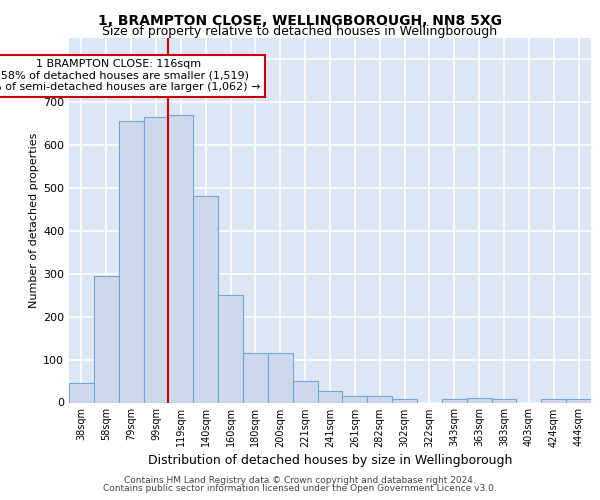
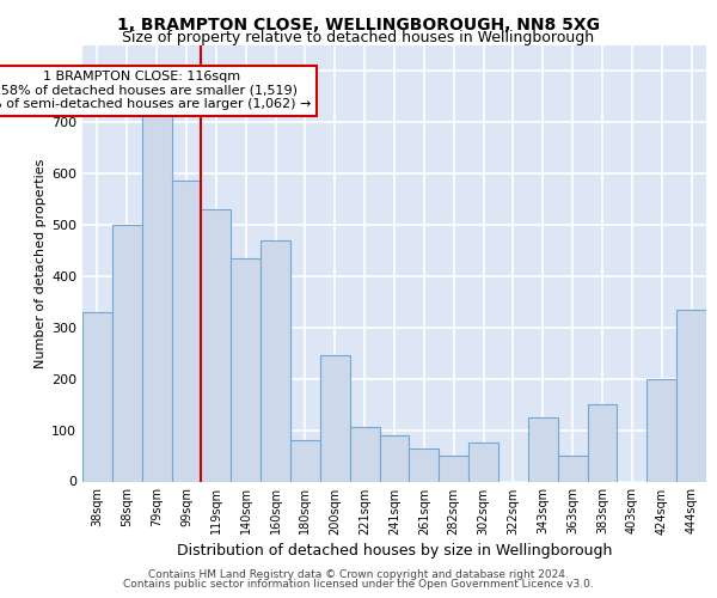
38sqm: 45 -> 330
58sqm: 295 -> 500
79sqm: 655 -> 715
99sqm: 665 -> 585
119sqm: 670 -> 530
140sqm: 480 -> 435
160sqm: 250 -> 470
180sqm: 115 -> 80
200sqm: 115 -> 245
221sqm: 50 -> 105
241sqm: 27 -> 90
261sqm: 16 -> 65
282sqm: 16 -> 50
302sqm: 8 -> 75
343sqm: 8 -> 125
363sqm: 10 -> 50
383sqm: 8 -> 150
424sqm: 8 -> 200
444sqm: 8 -> 335
